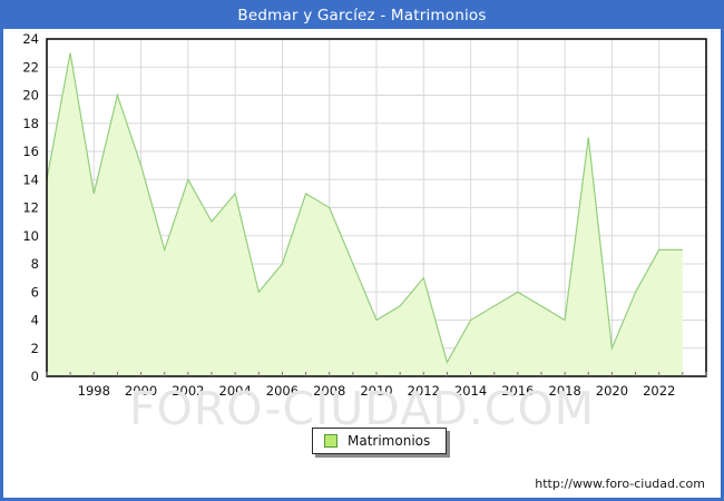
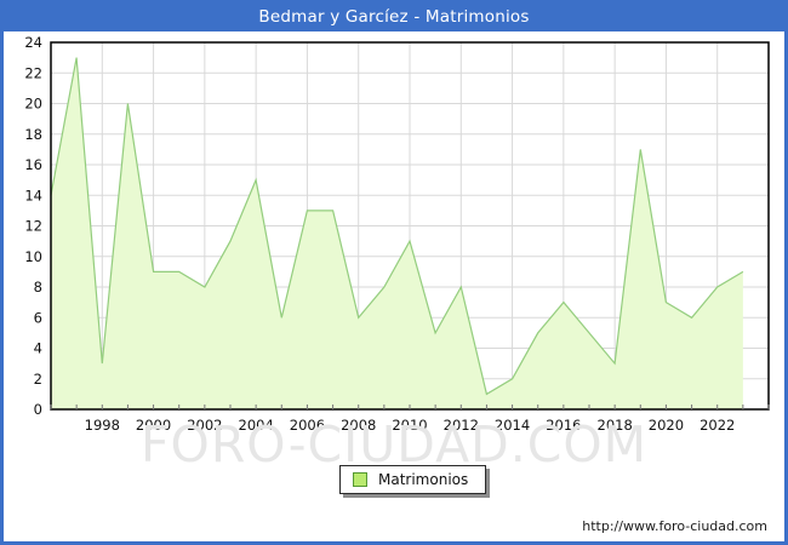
1998: 13 -> 3
2000: 15 -> 9
2002: 14 -> 8
2004: 13 -> 15
2006: 8 -> 13
2008: 12 -> 6
2010: 4 -> 11
2012: 7 -> 8
2014: 4 -> 2
2016: 6 -> 7
2018: 4 -> 3
2020: 2 -> 7
2022: 9 -> 8
